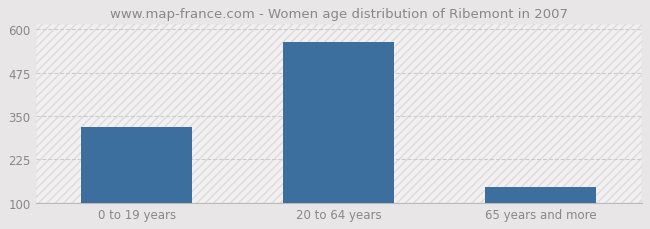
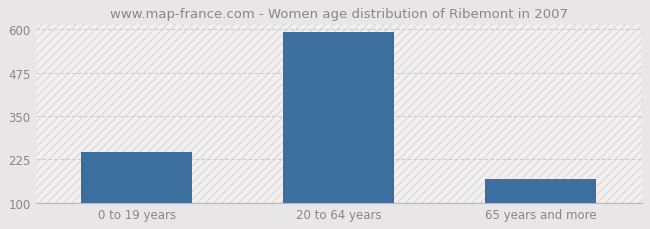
0 to 19 years: 320 -> 248
20 to 64 years: 565 -> 592
65 years and more: 145 -> 168
